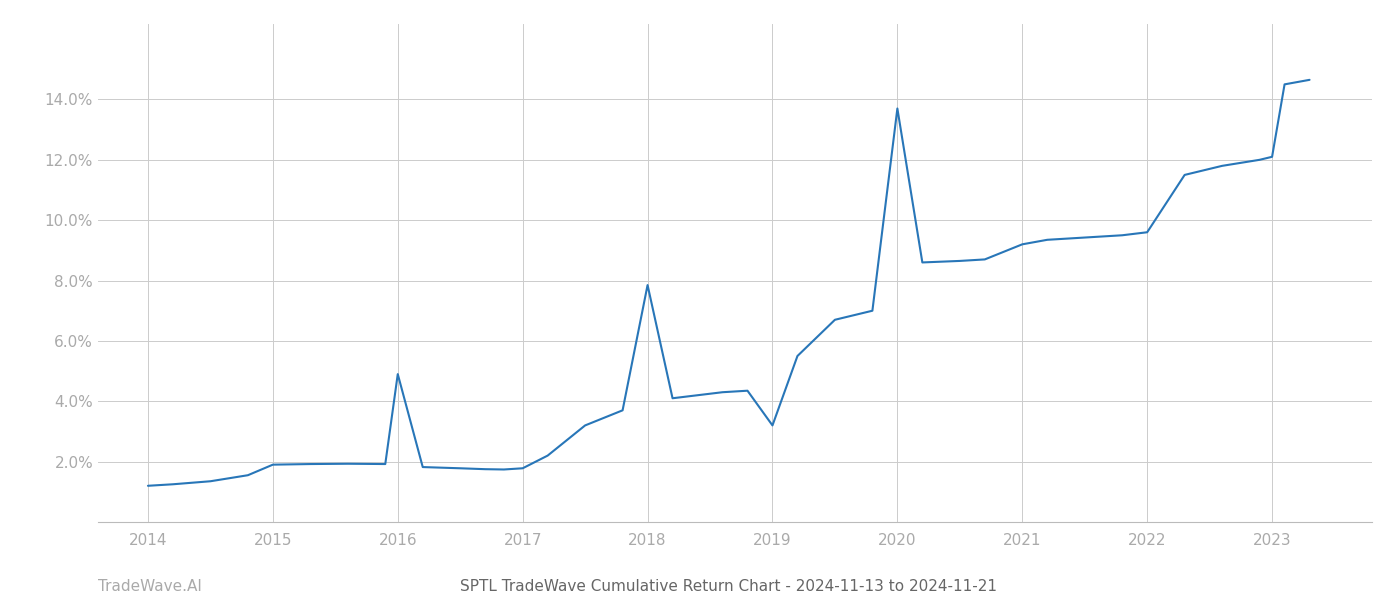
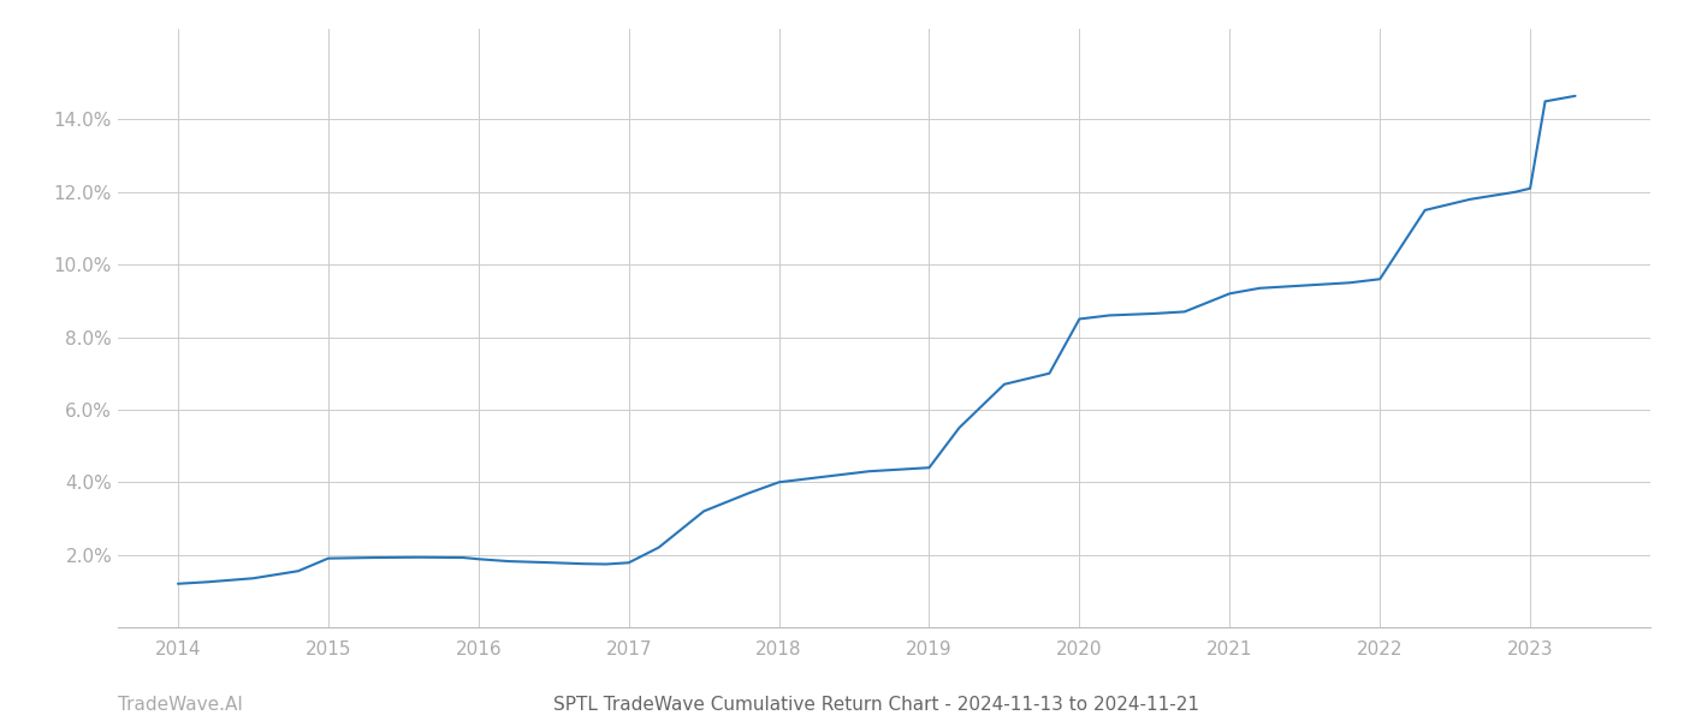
2016: 4.90% -> 1.88%
2018: 7.85% -> 4.00%
2019: 3.20% -> 4.40%
2020: 13.70% -> 8.50%
